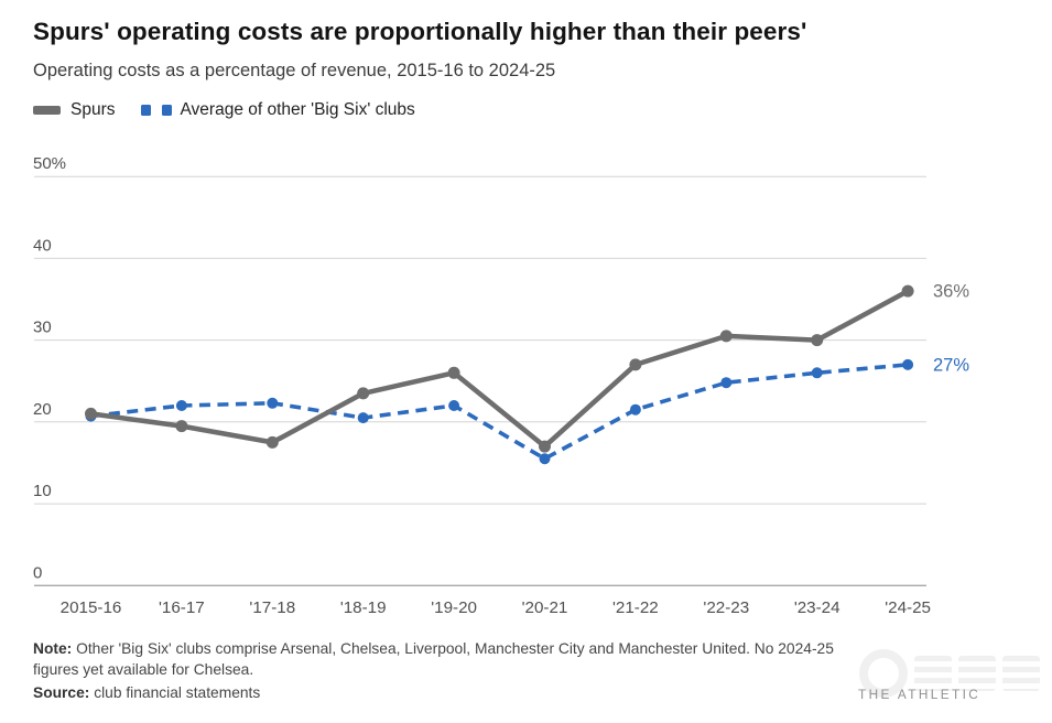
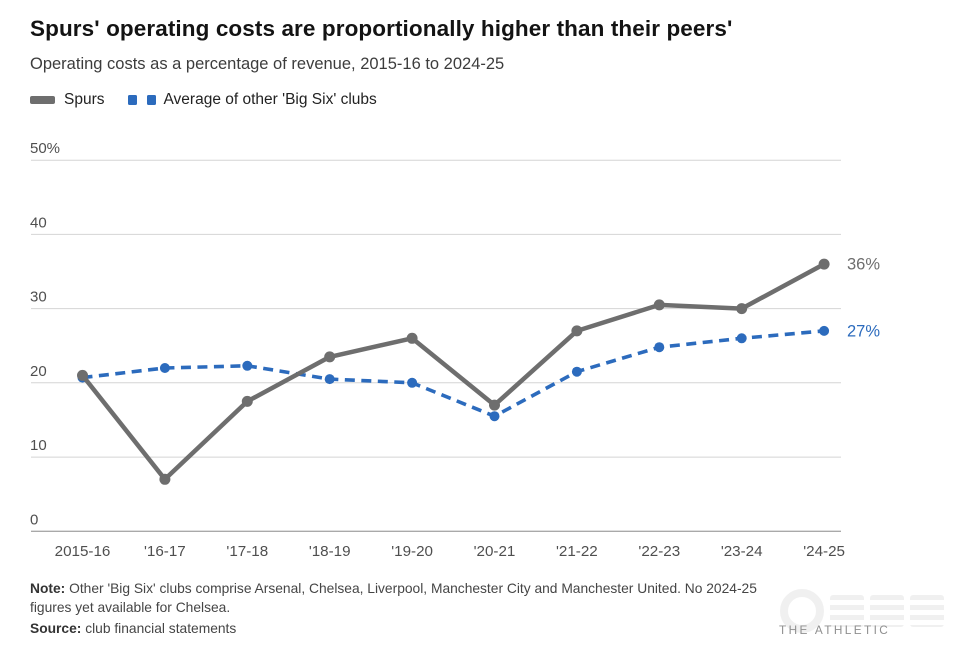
Spurs/'16-17: 20% -> 7%
Average of other 'Big Six' clubs/'19-20: 22% -> 20%
